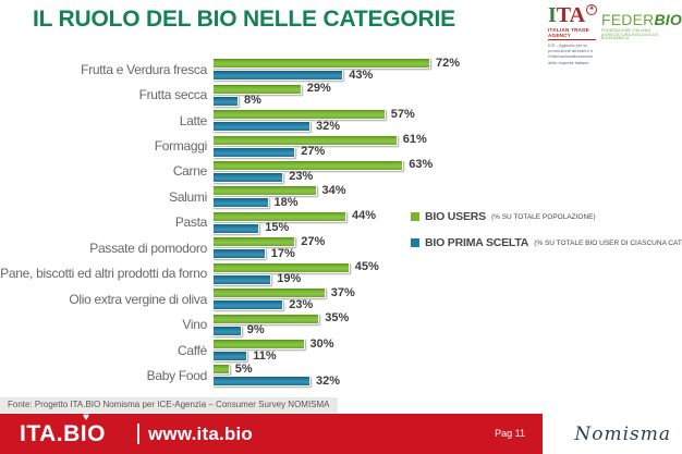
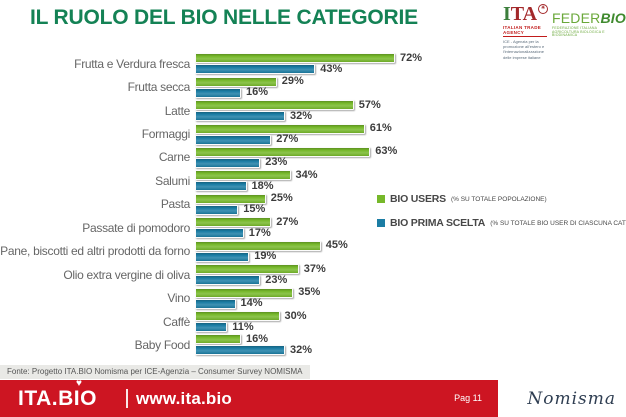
BIO PRIMA SCELTA/Frutta secca: 8% -> 16%
BIO USERS/Pasta: 44% -> 25%
BIO PRIMA SCELTA/Vino: 9% -> 14%
BIO USERS/Baby Food: 5% -> 16%
